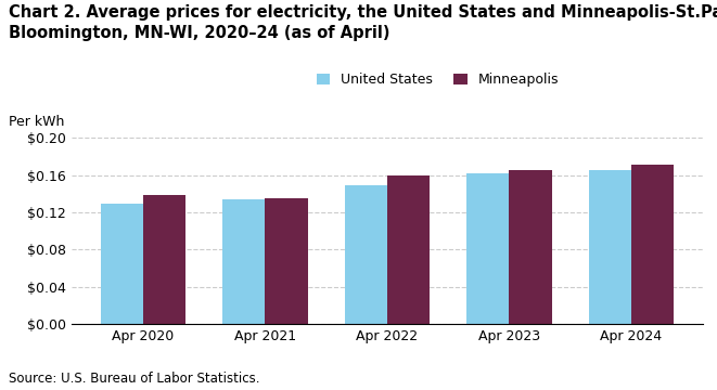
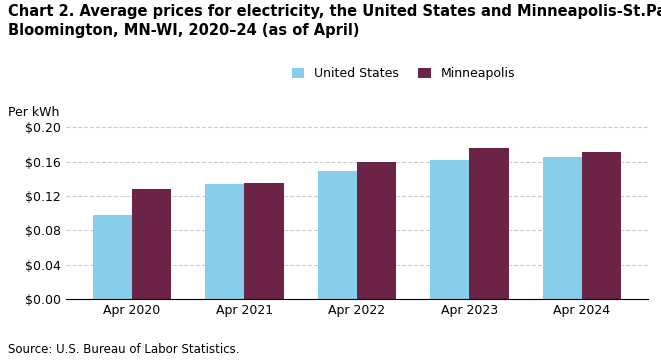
United States/Apr 2020: $0.130 -> $0.098
Minneapolis/Apr 2020: $0.139 -> $0.128
Minneapolis/Apr 2023: $0.166 -> $0.176
